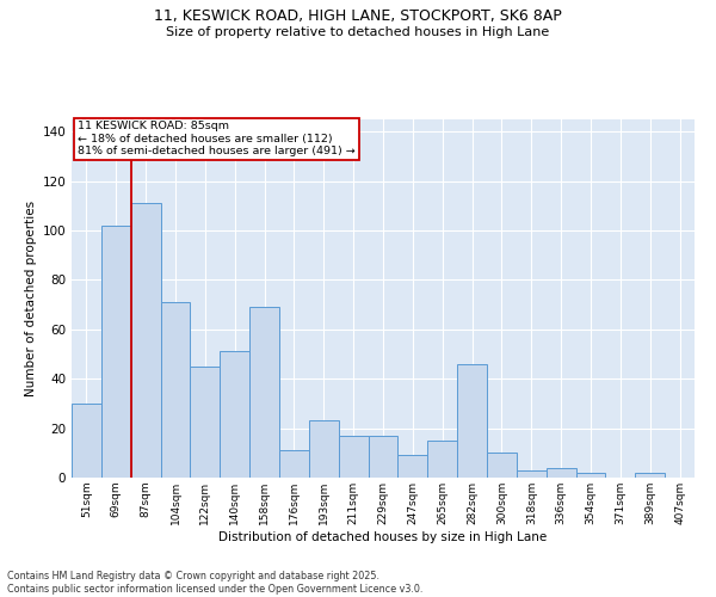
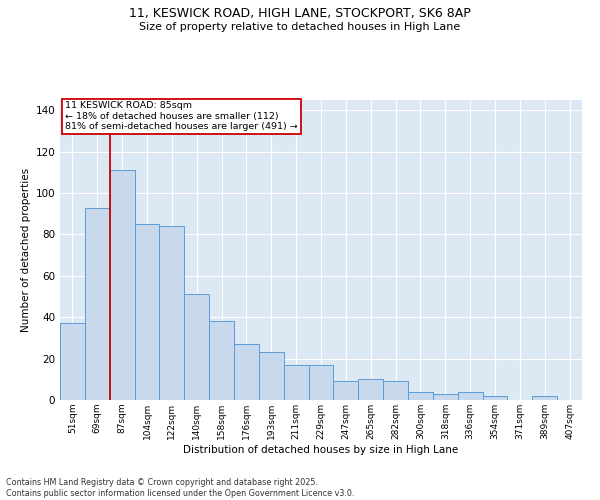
51sqm: 30 -> 37
69sqm: 102 -> 93
104sqm: 71 -> 85
122sqm: 45 -> 84
158sqm: 69 -> 38
176sqm: 11 -> 27
265sqm: 15 -> 10
282sqm: 46 -> 9
300sqm: 10 -> 4
